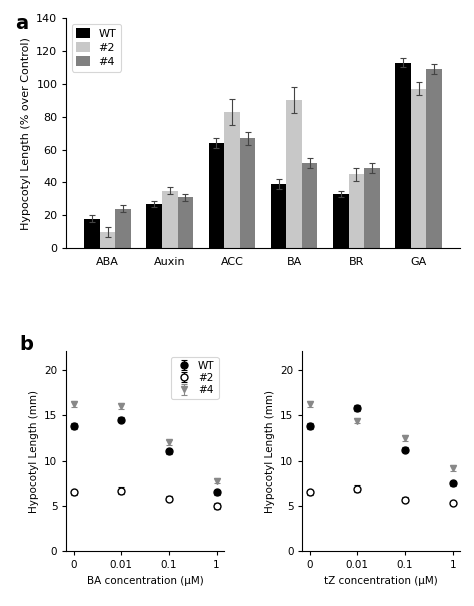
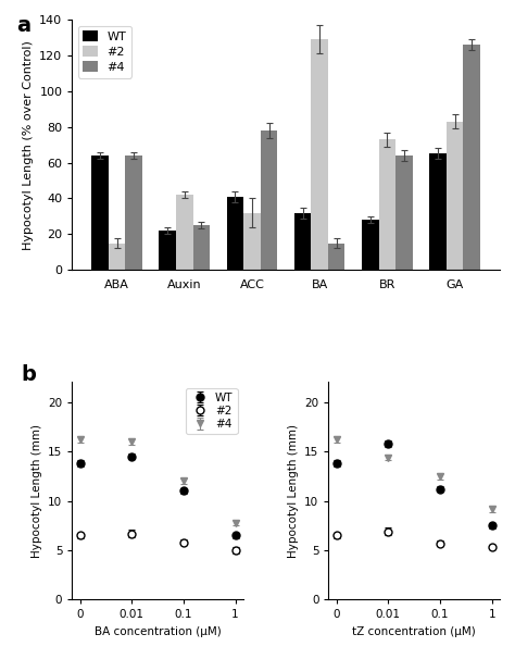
WT/ABA: 18 -> 64
#2/ABA: 10 -> 15
#4/ABA: 24 -> 64
WT/Auxin: 27 -> 22
#2/Auxin: 35 -> 42
#4/Auxin: 31 -> 25
WT/ACC: 64 -> 41
#2/ACC: 83 -> 32
#4/ACC: 67 -> 78
WT/BA: 39 -> 32
#2/BA: 90 -> 129
#4/BA: 52 -> 15
WT/BR: 33 -> 28
#2/BR: 45 -> 73
#4/BR: 49 -> 64
WT/GA: 113 -> 65
#2/GA: 97 -> 83
#4/GA: 109 -> 126
